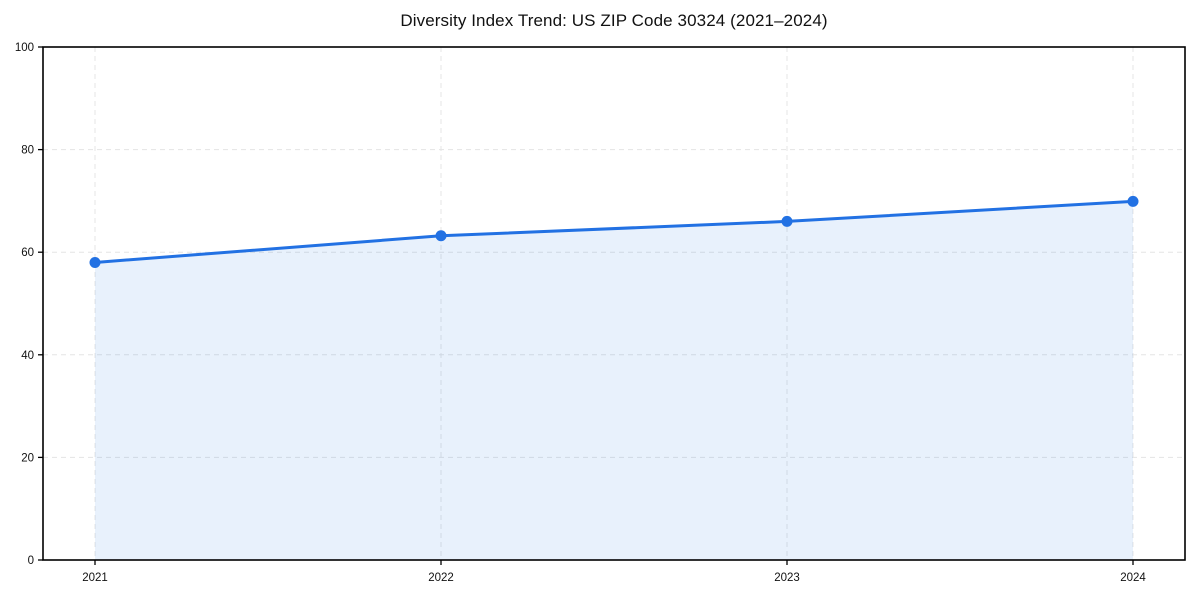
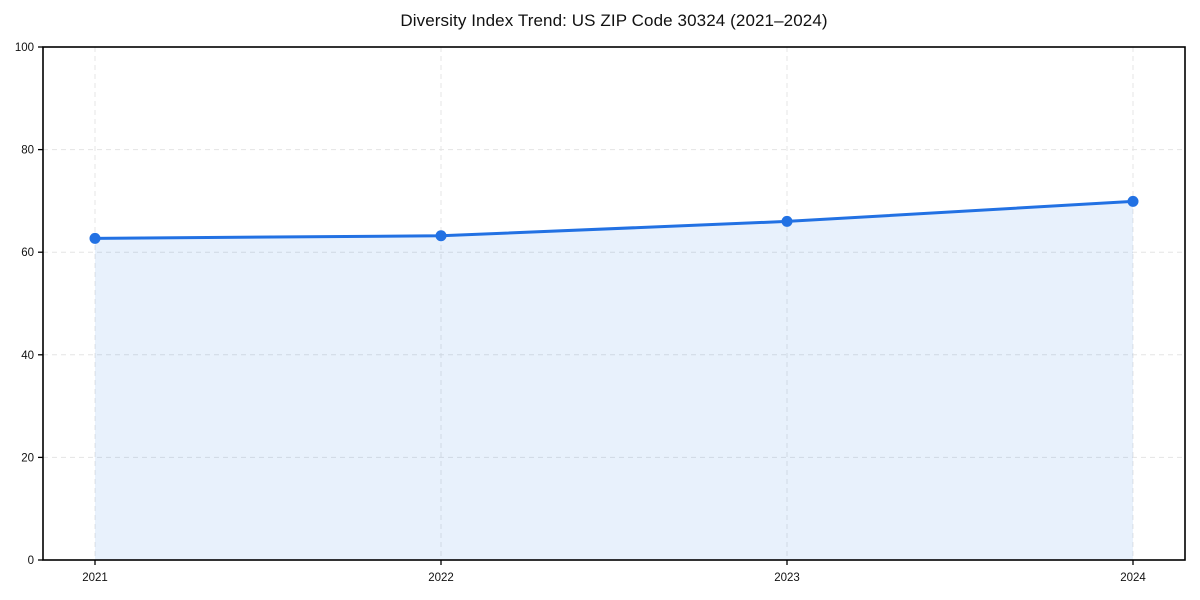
2021: 58 -> 63
